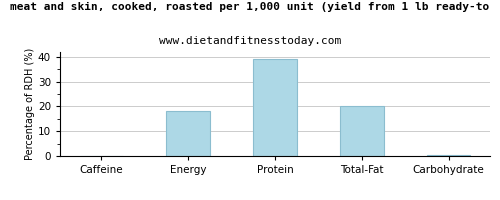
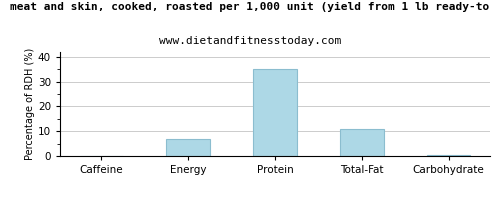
Energy: 18.0 -> 7.0
Protein: 39.0 -> 35.0
Total-Fat: 20.0 -> 11.0
